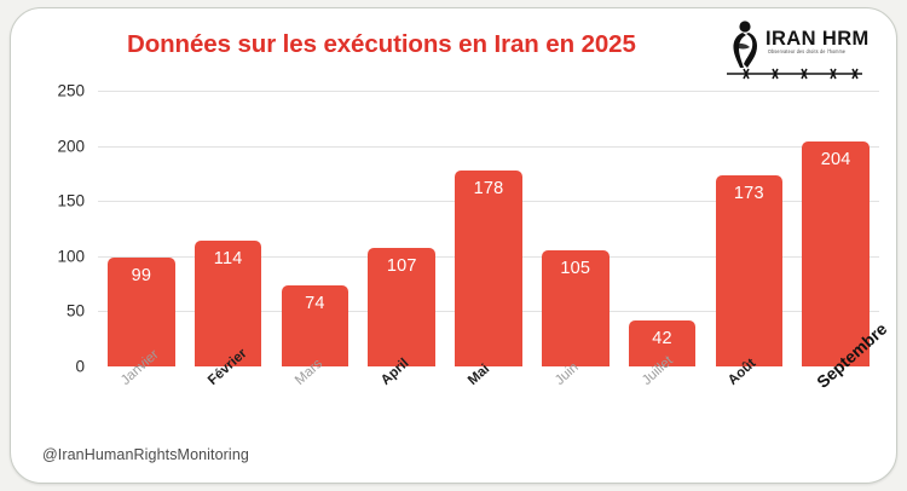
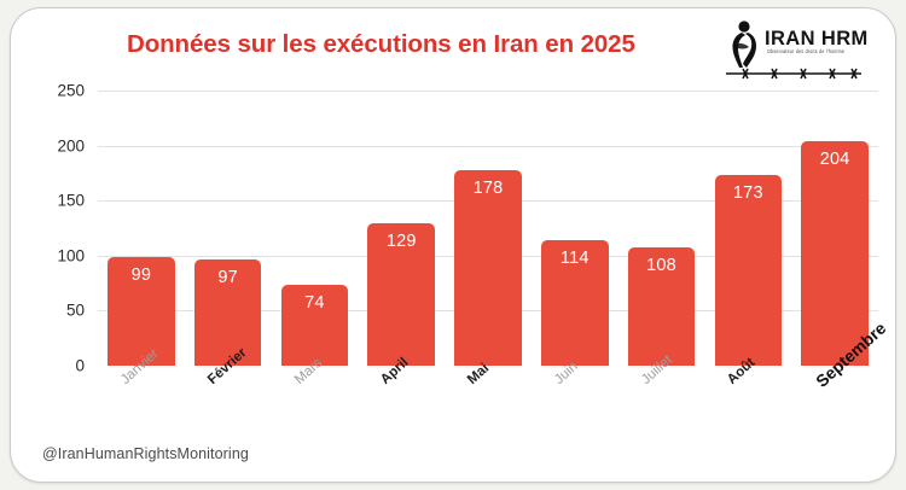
Février: 114 -> 97
April: 107 -> 129
Juin: 105 -> 114
Juillet: 42 -> 108
